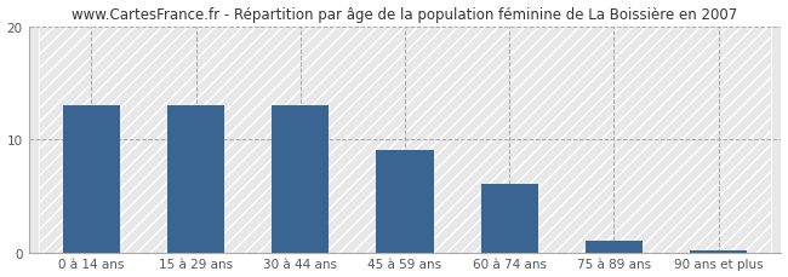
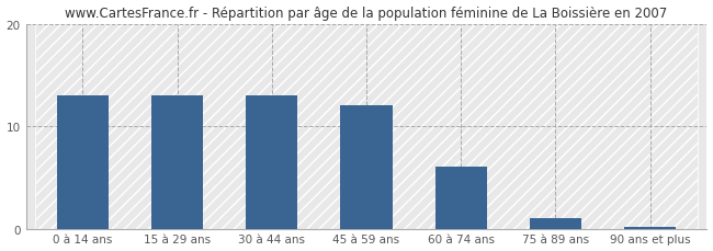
45 à 59 ans: 9.0 -> 12.0
